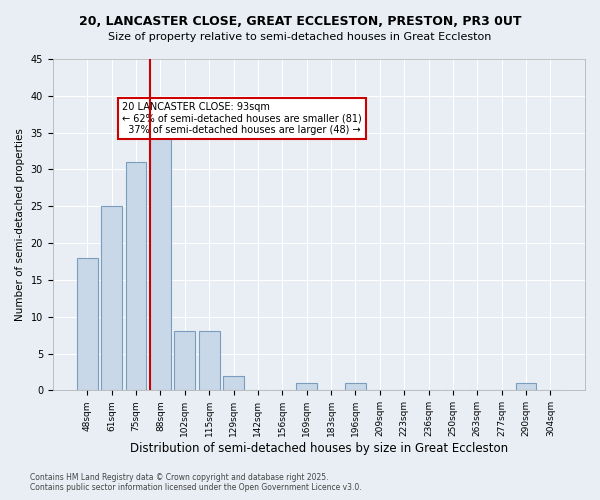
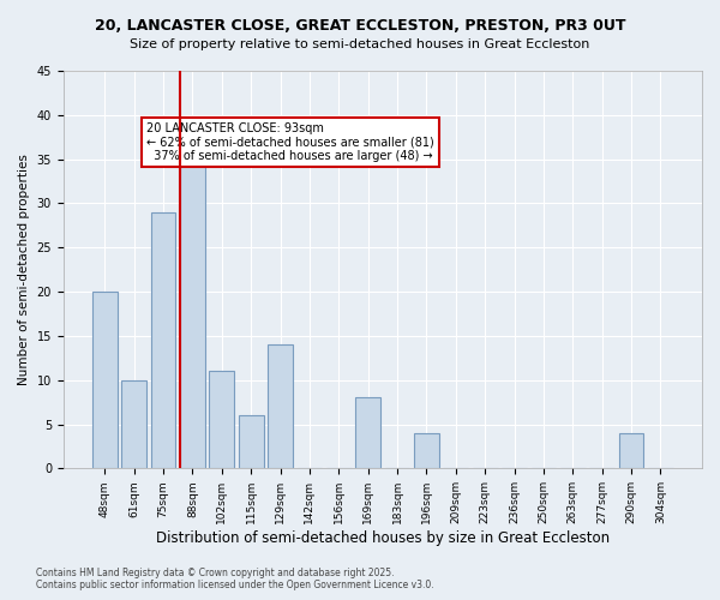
48sqm: 18 -> 20
61sqm: 25 -> 10
75sqm: 31 -> 29
102sqm: 8 -> 11
115sqm: 8 -> 6
129sqm: 2 -> 14
169sqm: 1 -> 8
196sqm: 1 -> 4
290sqm: 1 -> 4
